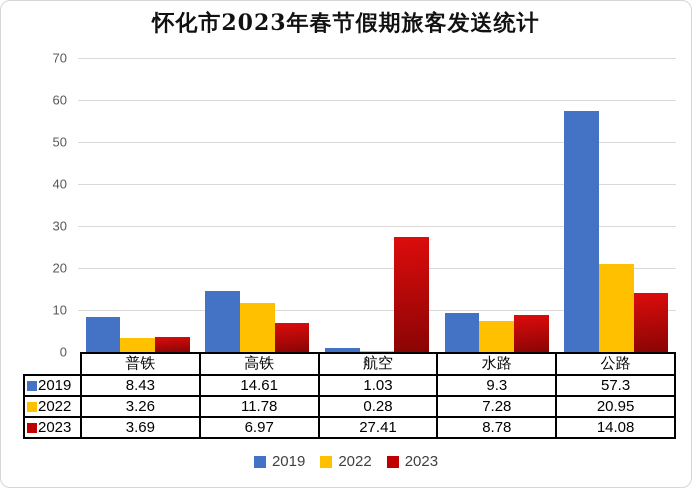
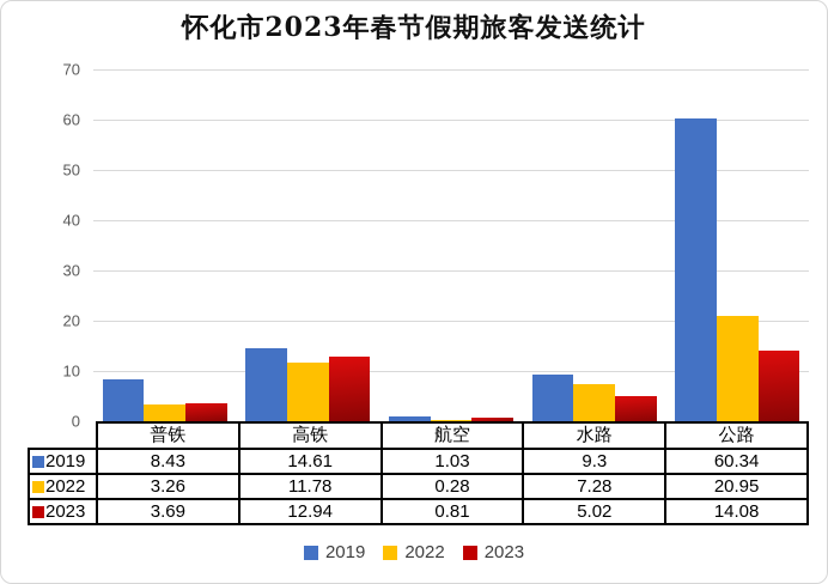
2023/高铁: 6.97 -> 12.94
2023/航空: 27.41 -> 0.81
2023/水路: 8.78 -> 5.02
2019/公路: 57.3 -> 60.34
